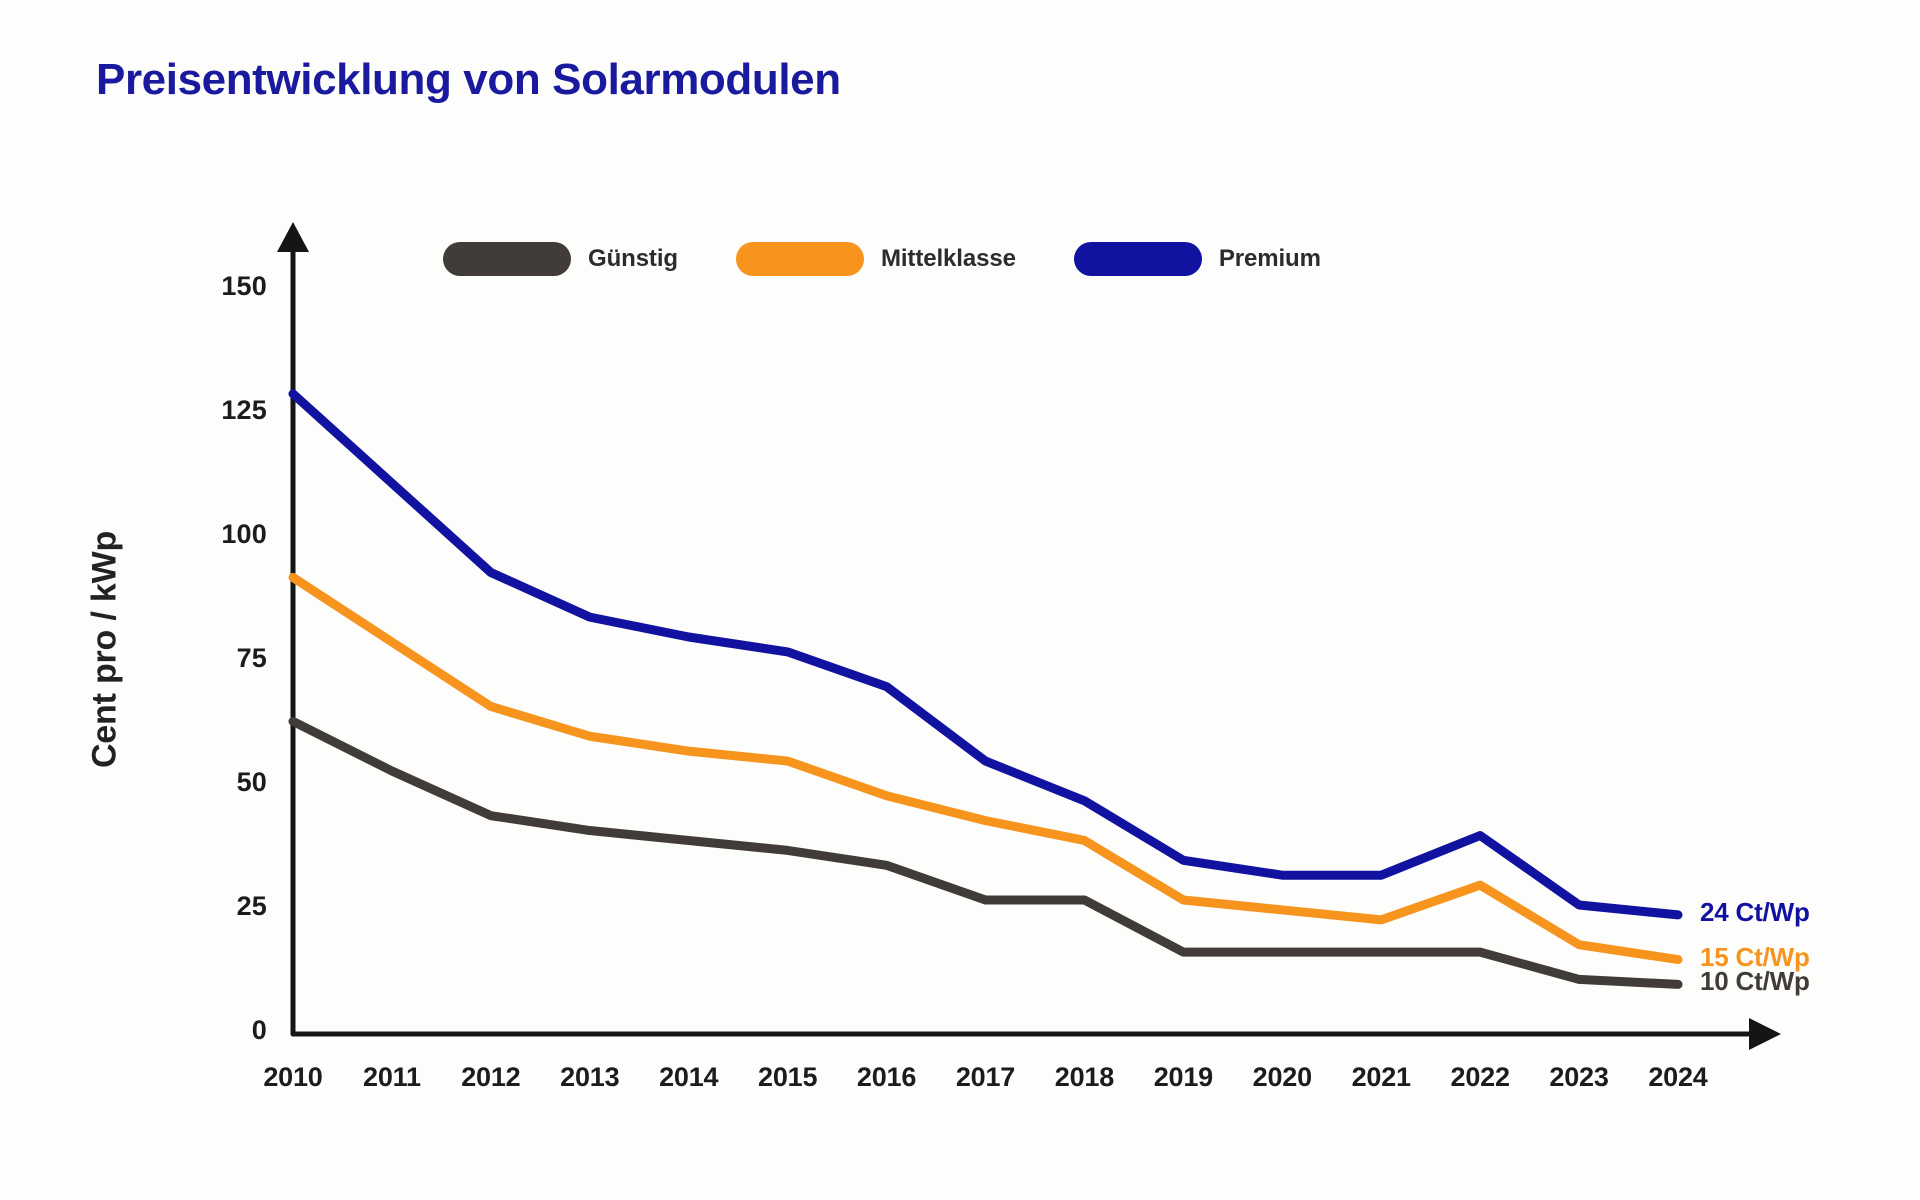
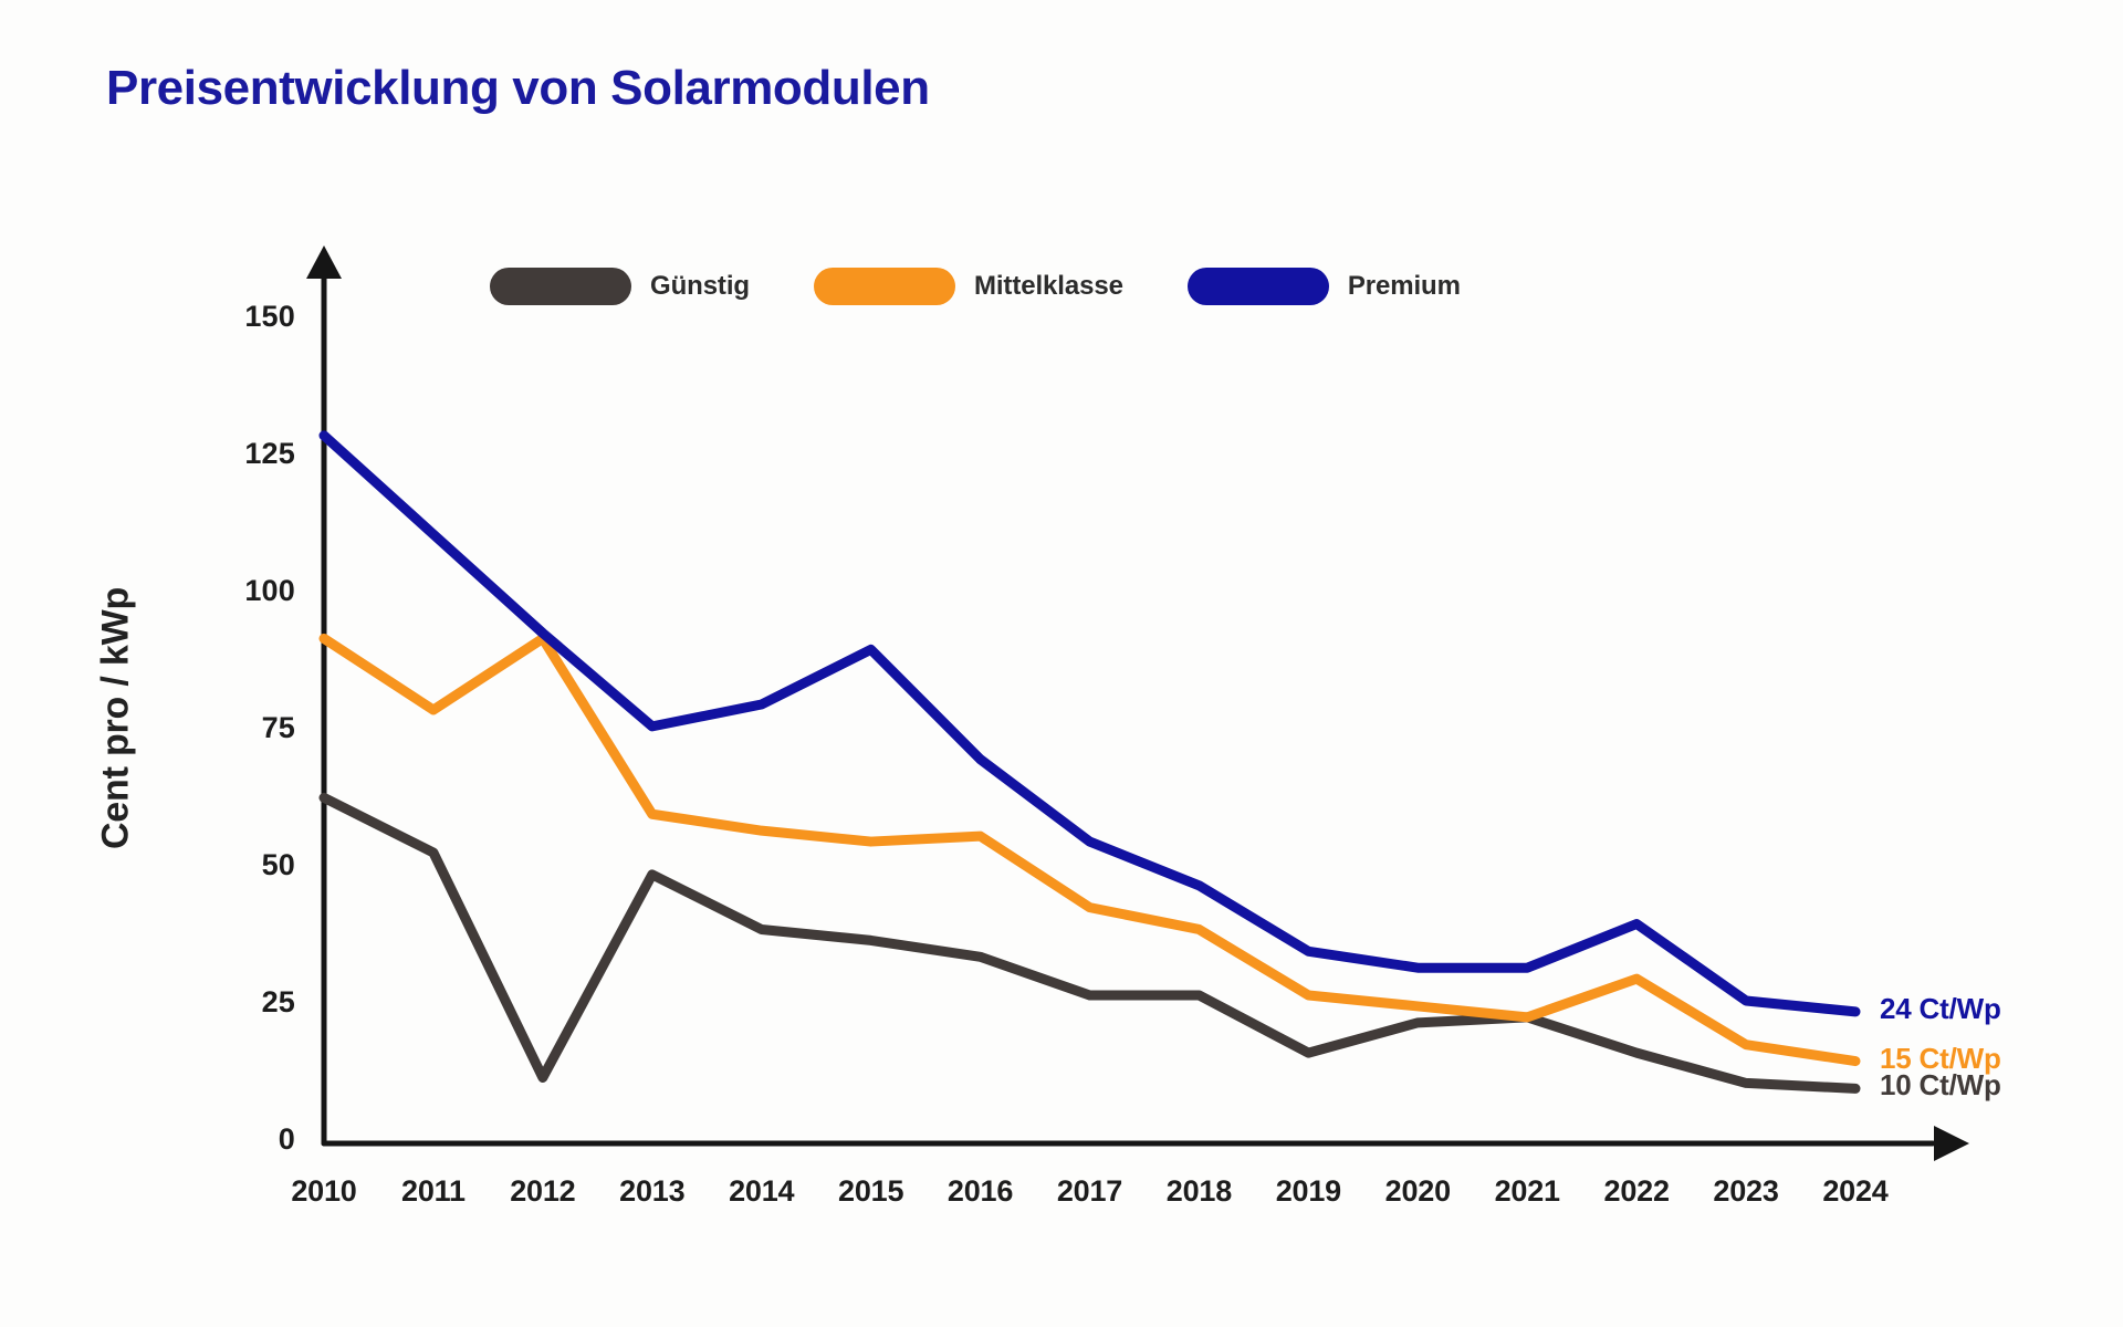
Günstig/2012: 44 -> 12
Mittelklasse/2012: 66 -> 92
Günstig/2013: 41 -> 49
Premium/2013: 84 -> 76
Premium/2015: 77 -> 90
Mittelklasse/2016: 48 -> 56
Günstig/2020: 16 -> 22
Günstig/2021: 16 -> 23
